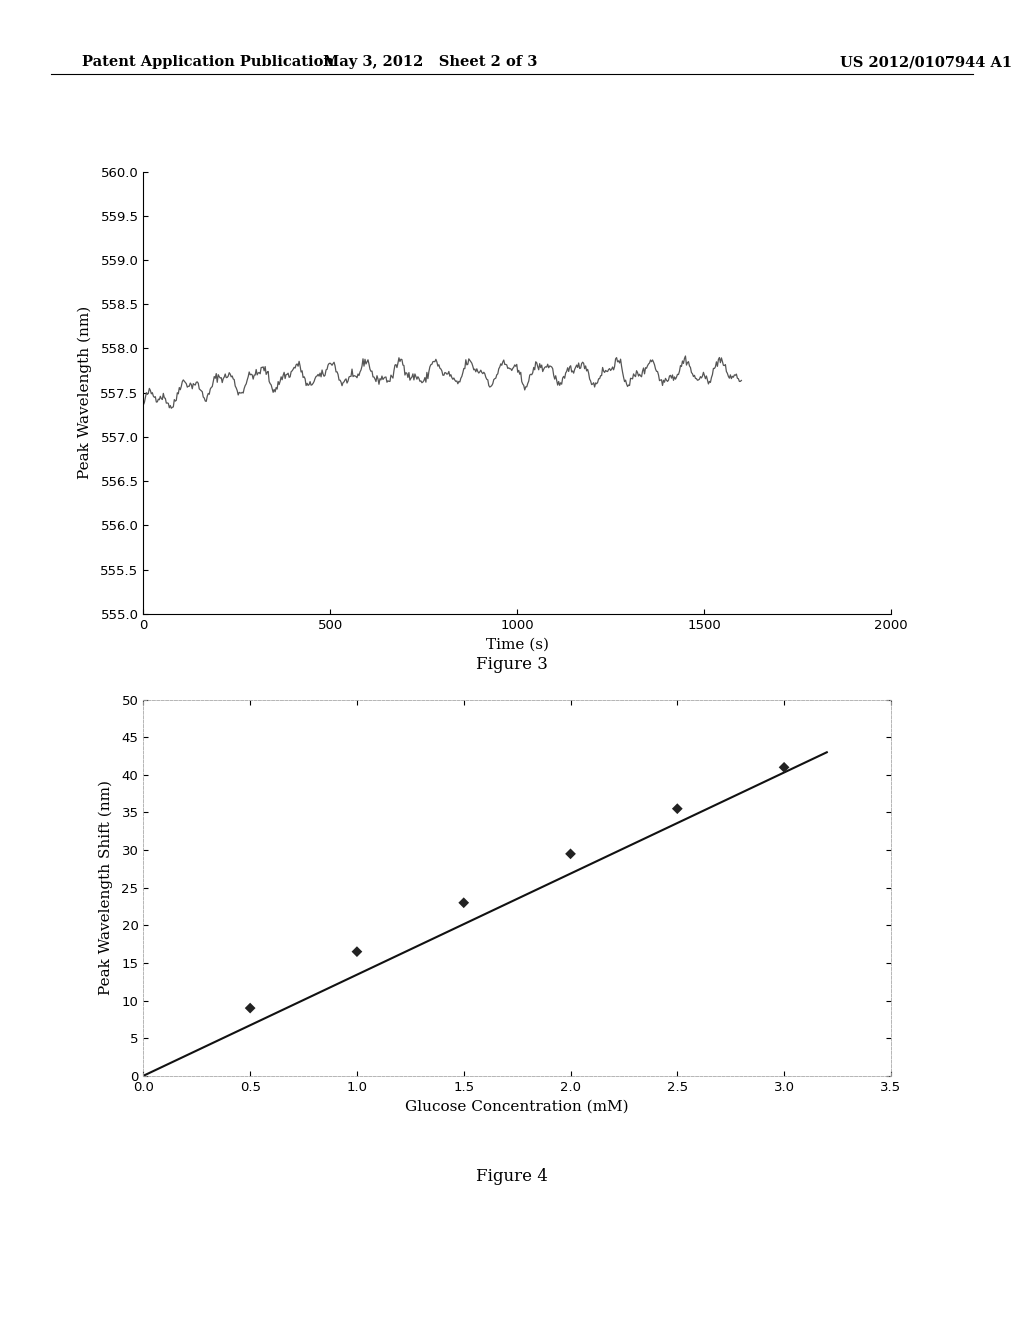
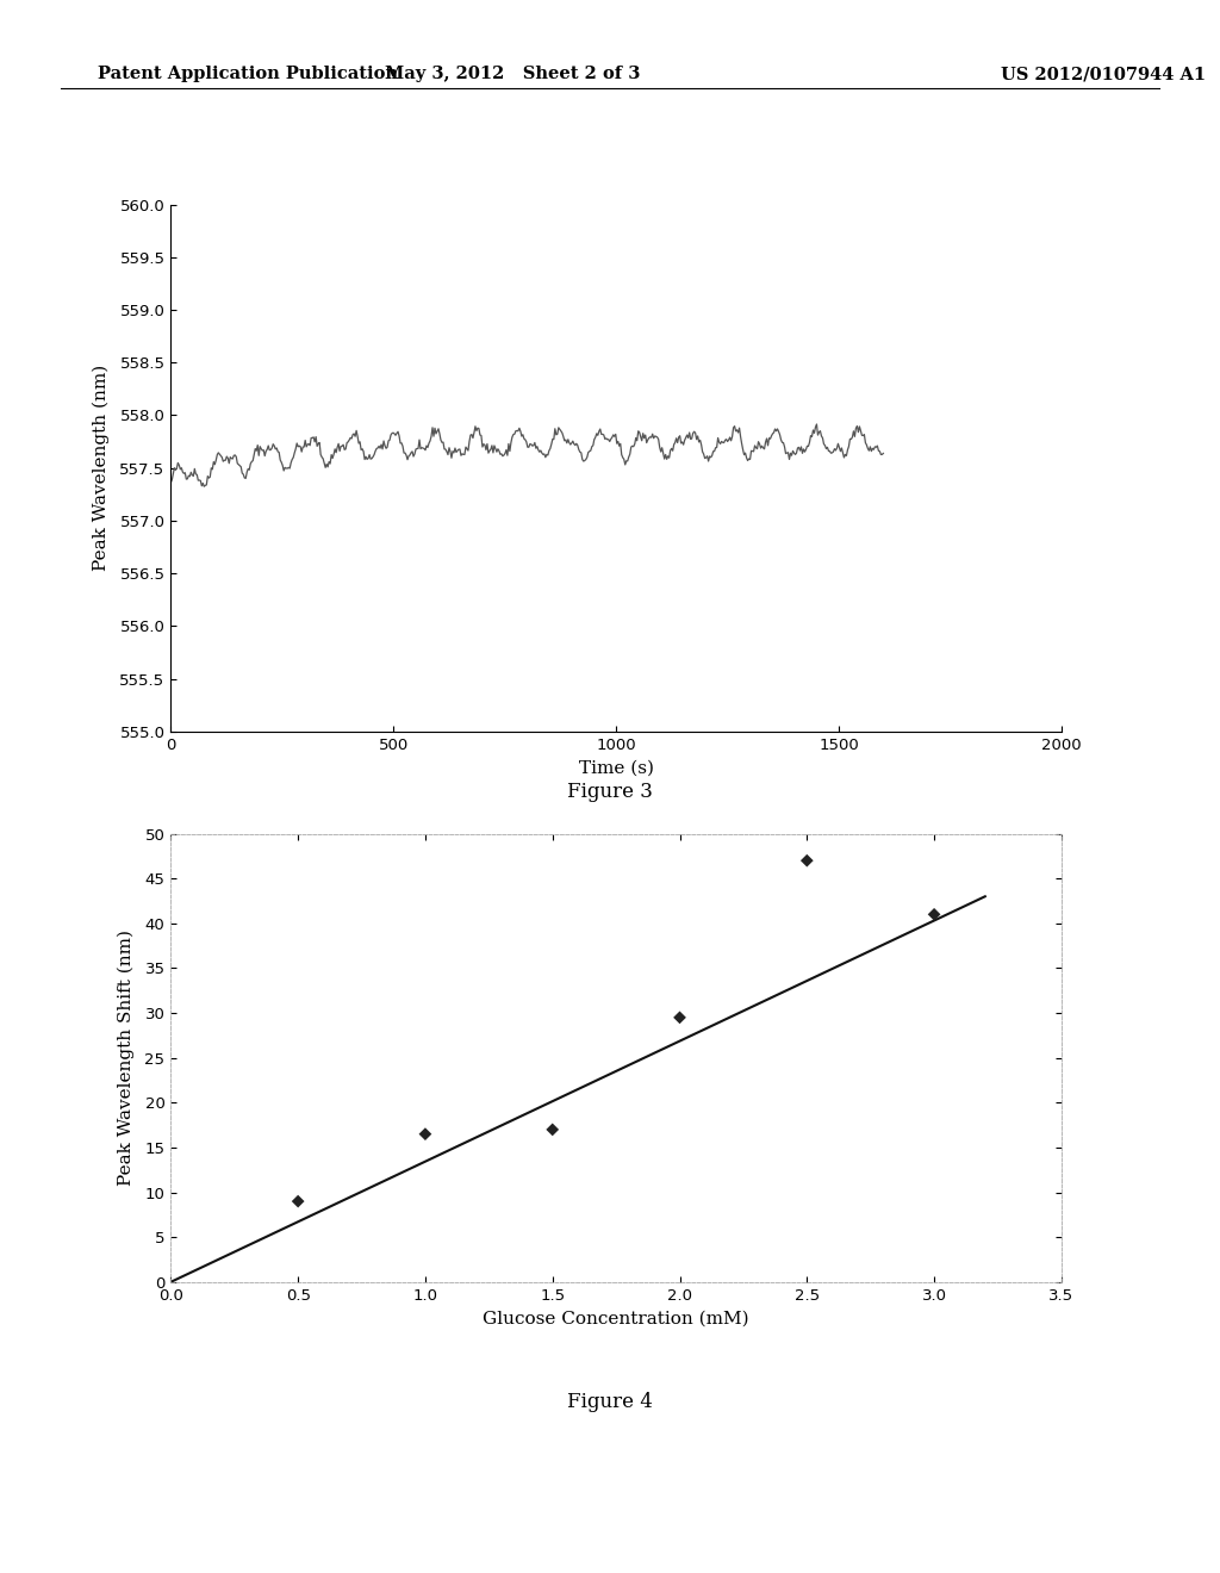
1.5: 23.0 -> 17.0
2.5: 35.5 -> 47.0
